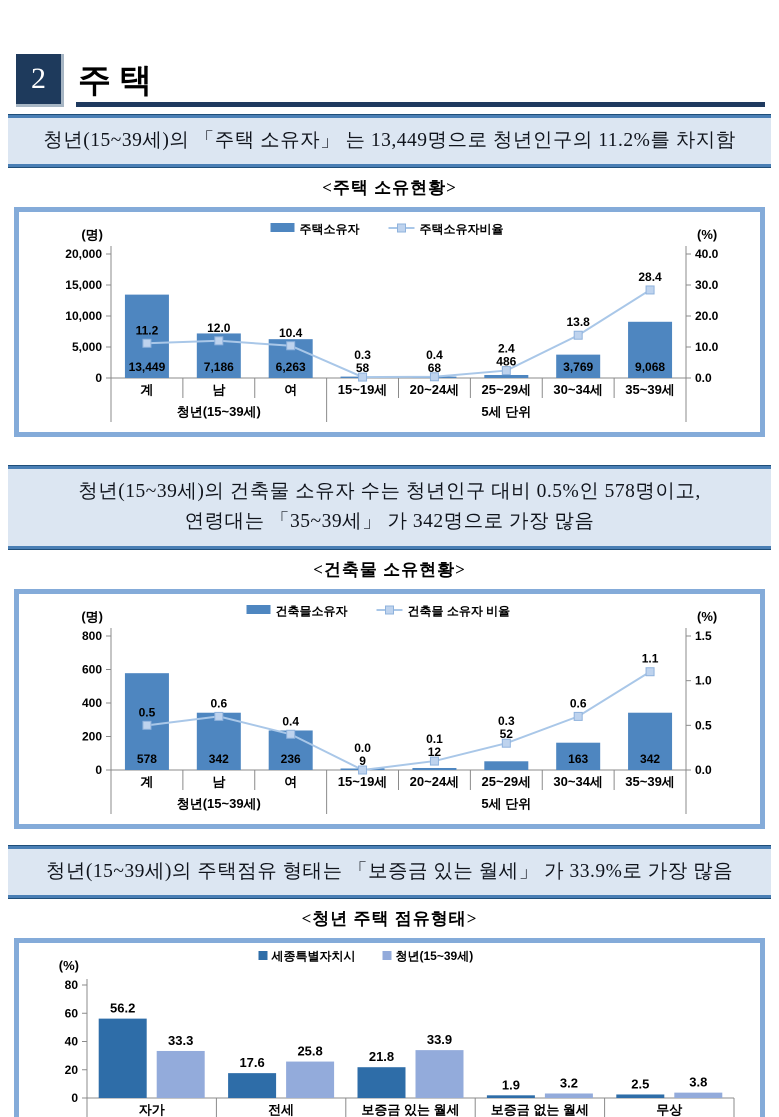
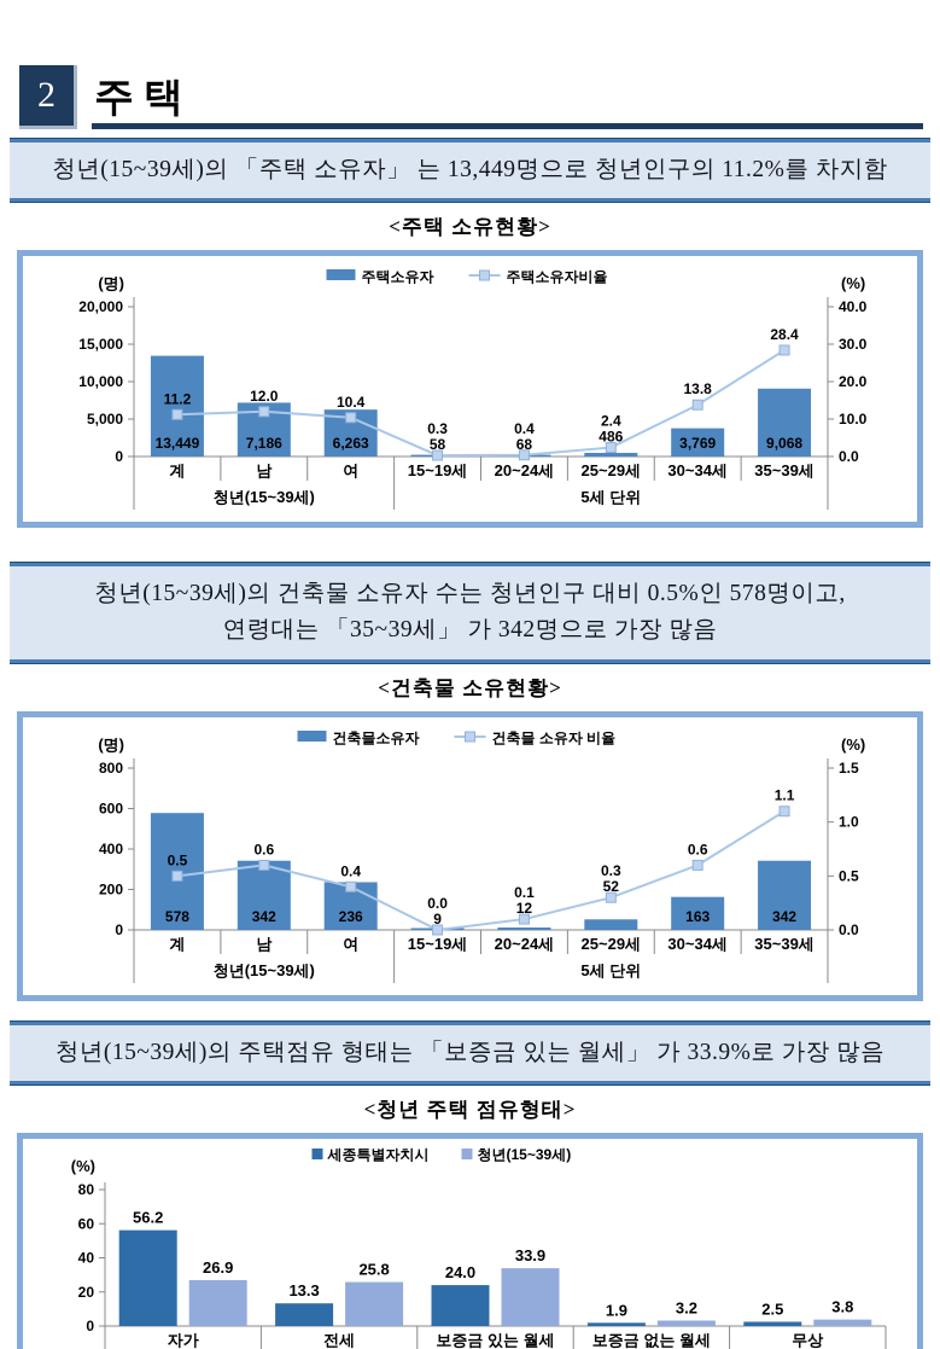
<청년 주택 점유형태>/청년(15~39세)/자가: 33.3 -> 26.9
<청년 주택 점유형태>/세종특별자치시/전세: 17.6 -> 13.3
<청년 주택 점유형태>/세종특별자치시/보증금 있는 월세: 21.8 -> 24.0
